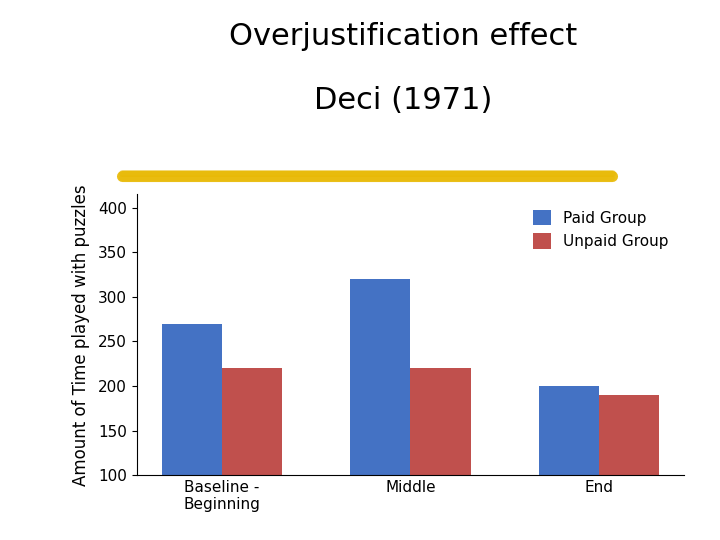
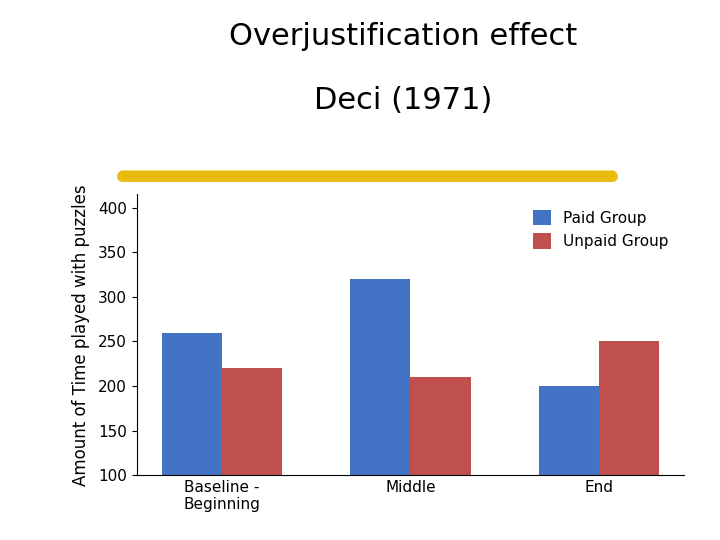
Paid Group/Baseline - Beginning: 270 -> 260
Unpaid Group/Middle: 220 -> 210
Unpaid Group/End: 190 -> 250
